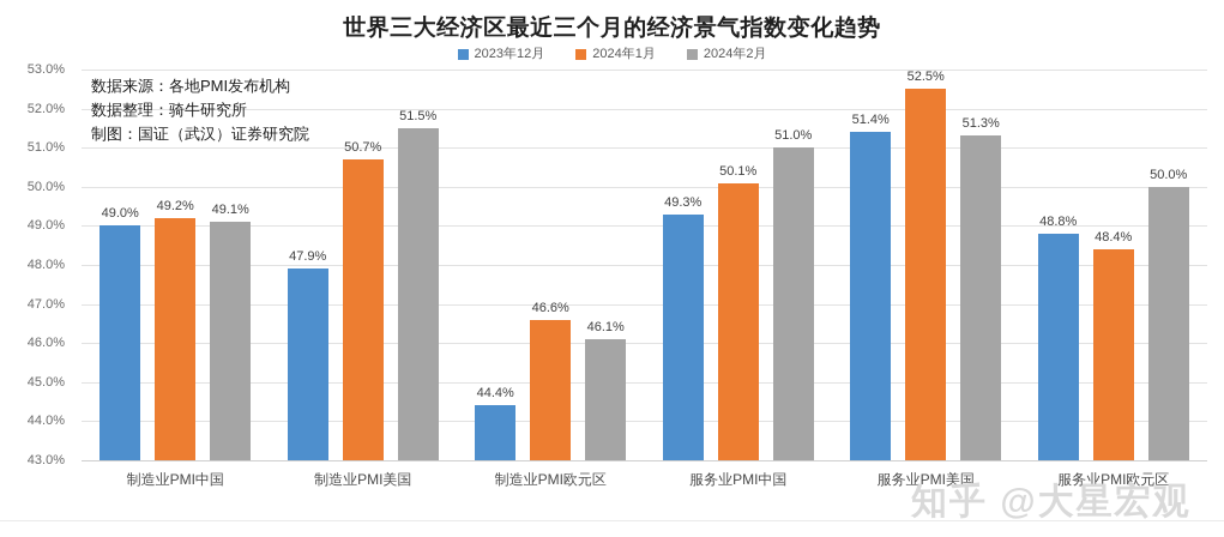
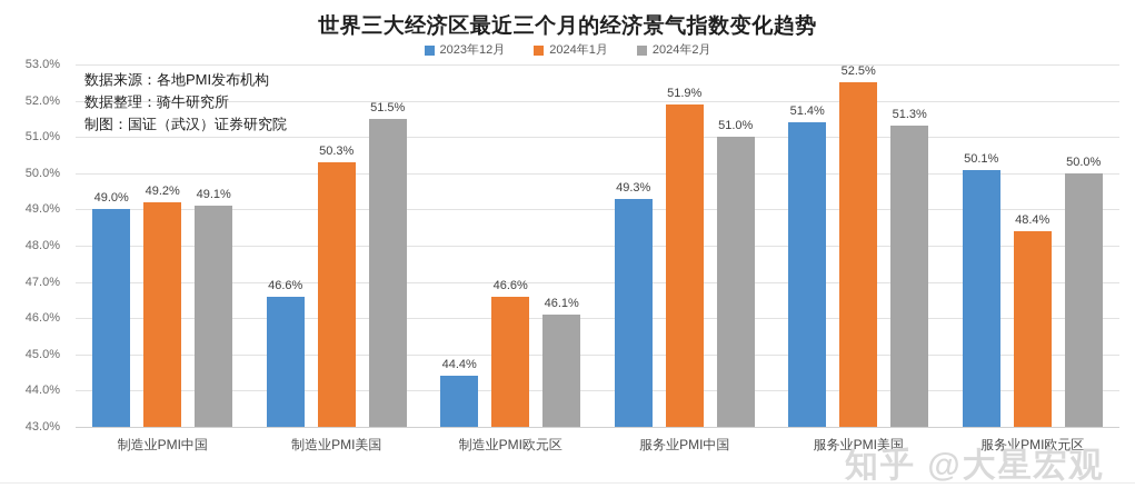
2023年12月/制造业PMI美国: 47.9% -> 46.6%
2024年1月/制造业PMI美国: 50.7% -> 50.3%
2024年1月/服务业PMI中国: 50.1% -> 51.9%
2023年12月/服务业PMI欧元区: 48.8% -> 50.1%
